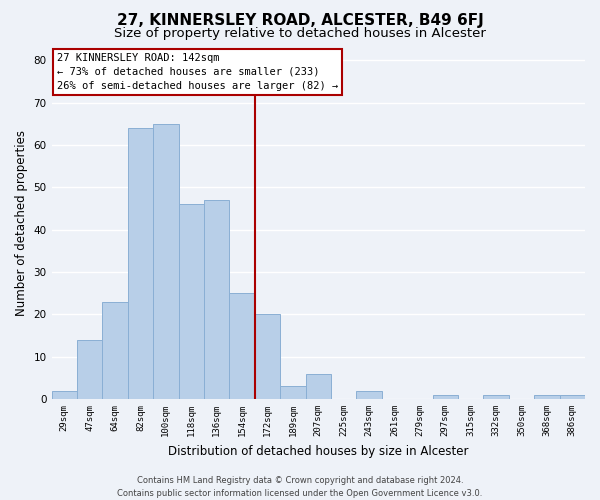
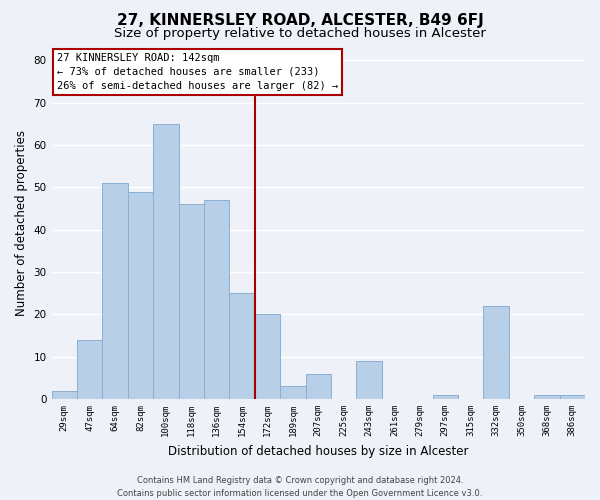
64sqm: 23 -> 51
82sqm: 64 -> 49
243sqm: 2 -> 9
332sqm: 1 -> 22
